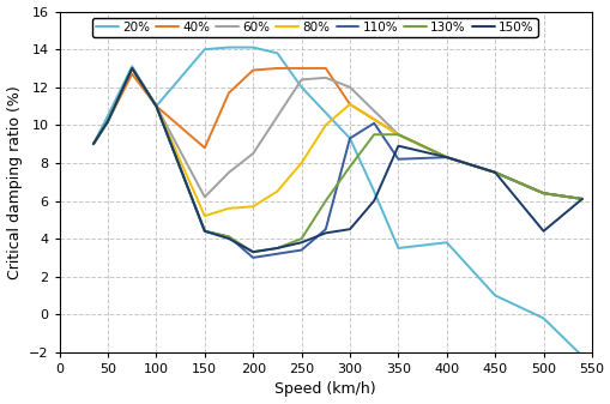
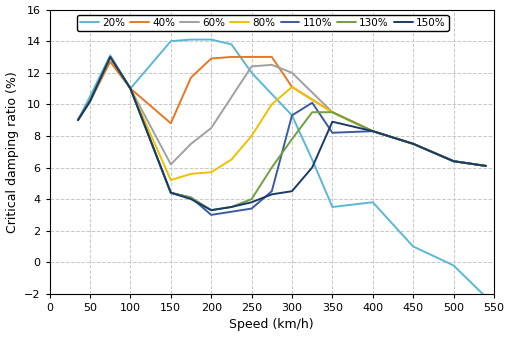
150%/500: 4.4 -> 6.4
